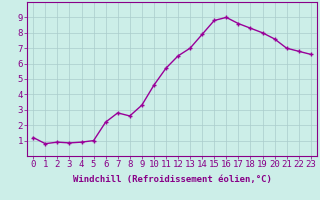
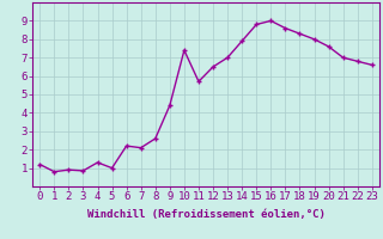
4: 0.9 -> 1.3
7: 2.8 -> 2.1
9: 3.3 -> 4.4
10: 4.6 -> 7.4
